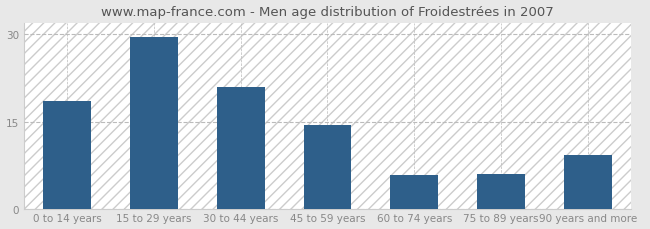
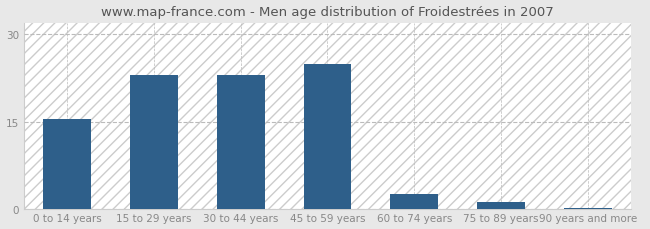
0 to 14 years: 18.6 -> 15.5
15 to 29 years: 29.6 -> 23.0
30 to 44 years: 21.0 -> 23.0
45 to 59 years: 14.4 -> 25.0
60 to 74 years: 5.8 -> 2.5
75 to 89 years: 6.0 -> 1.2
90 years and more: 9.2 -> 0.1
